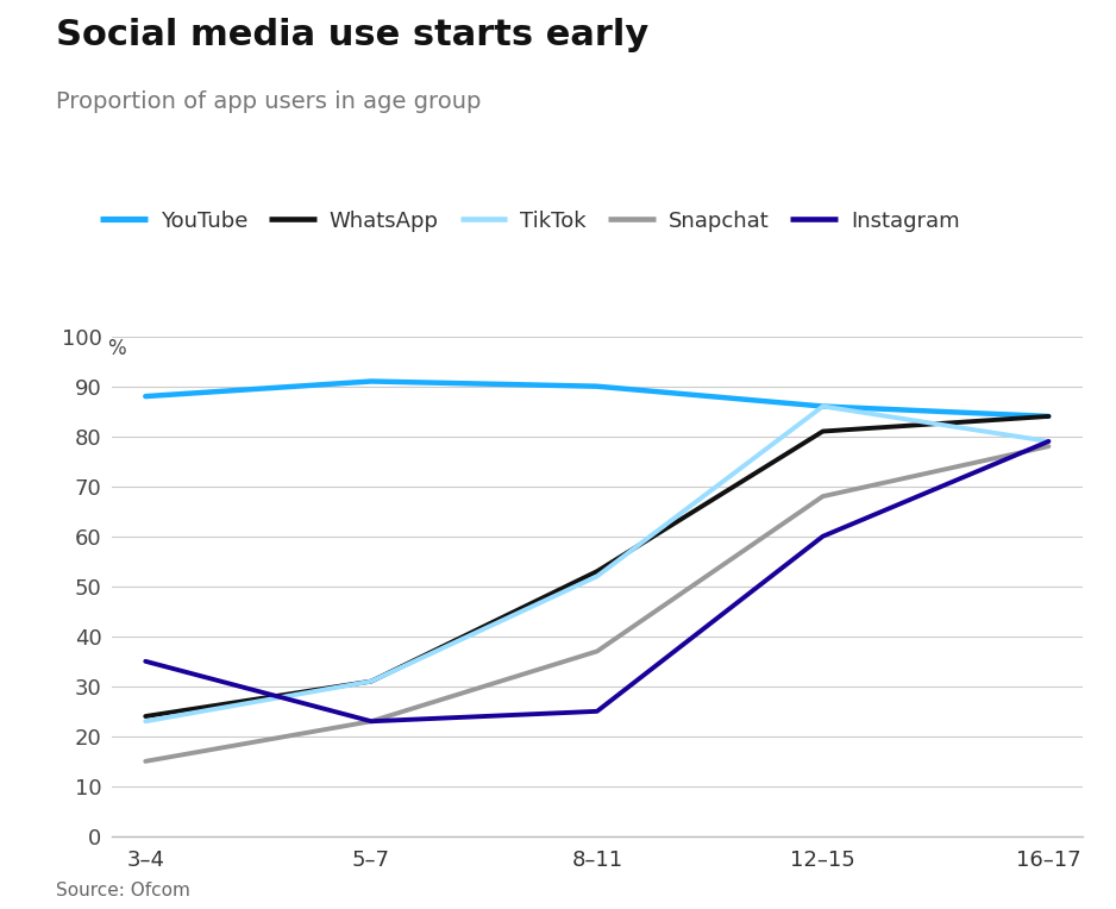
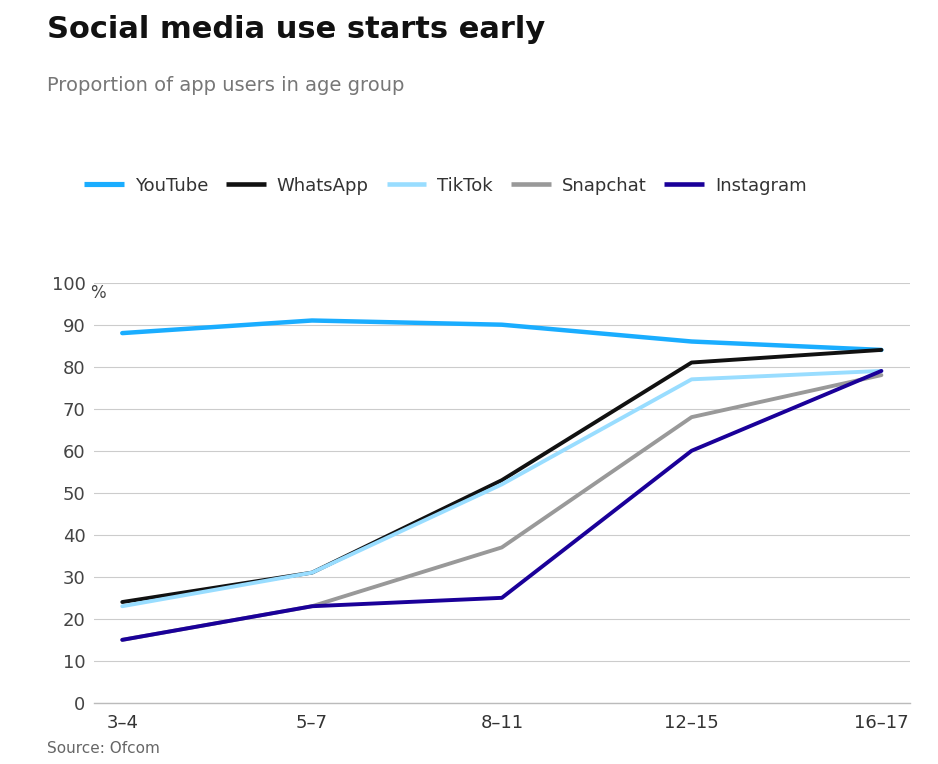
Instagram/3–4: 35 -> 15
TikTok/12–15: 86 -> 77
